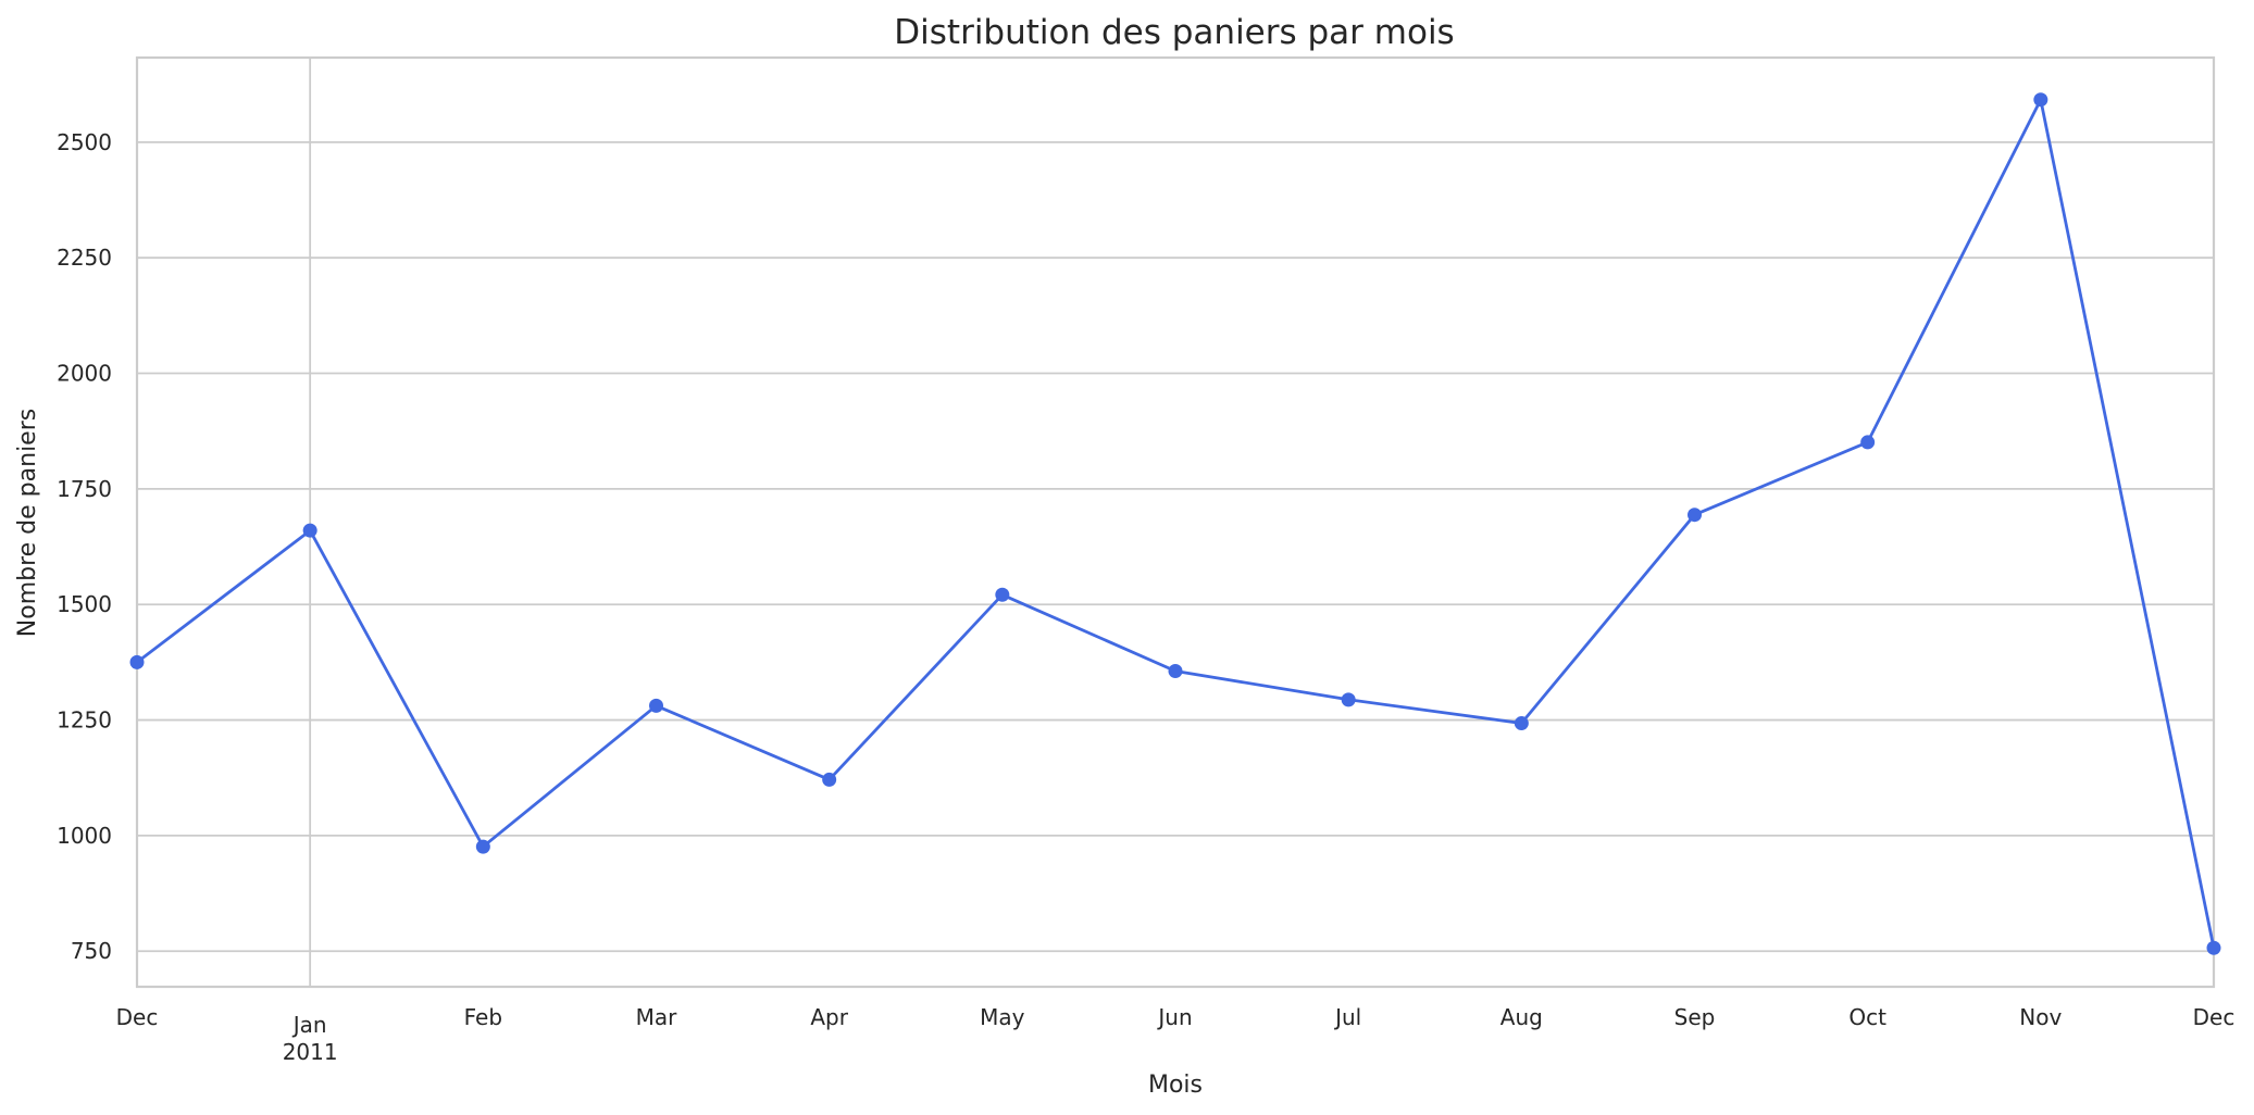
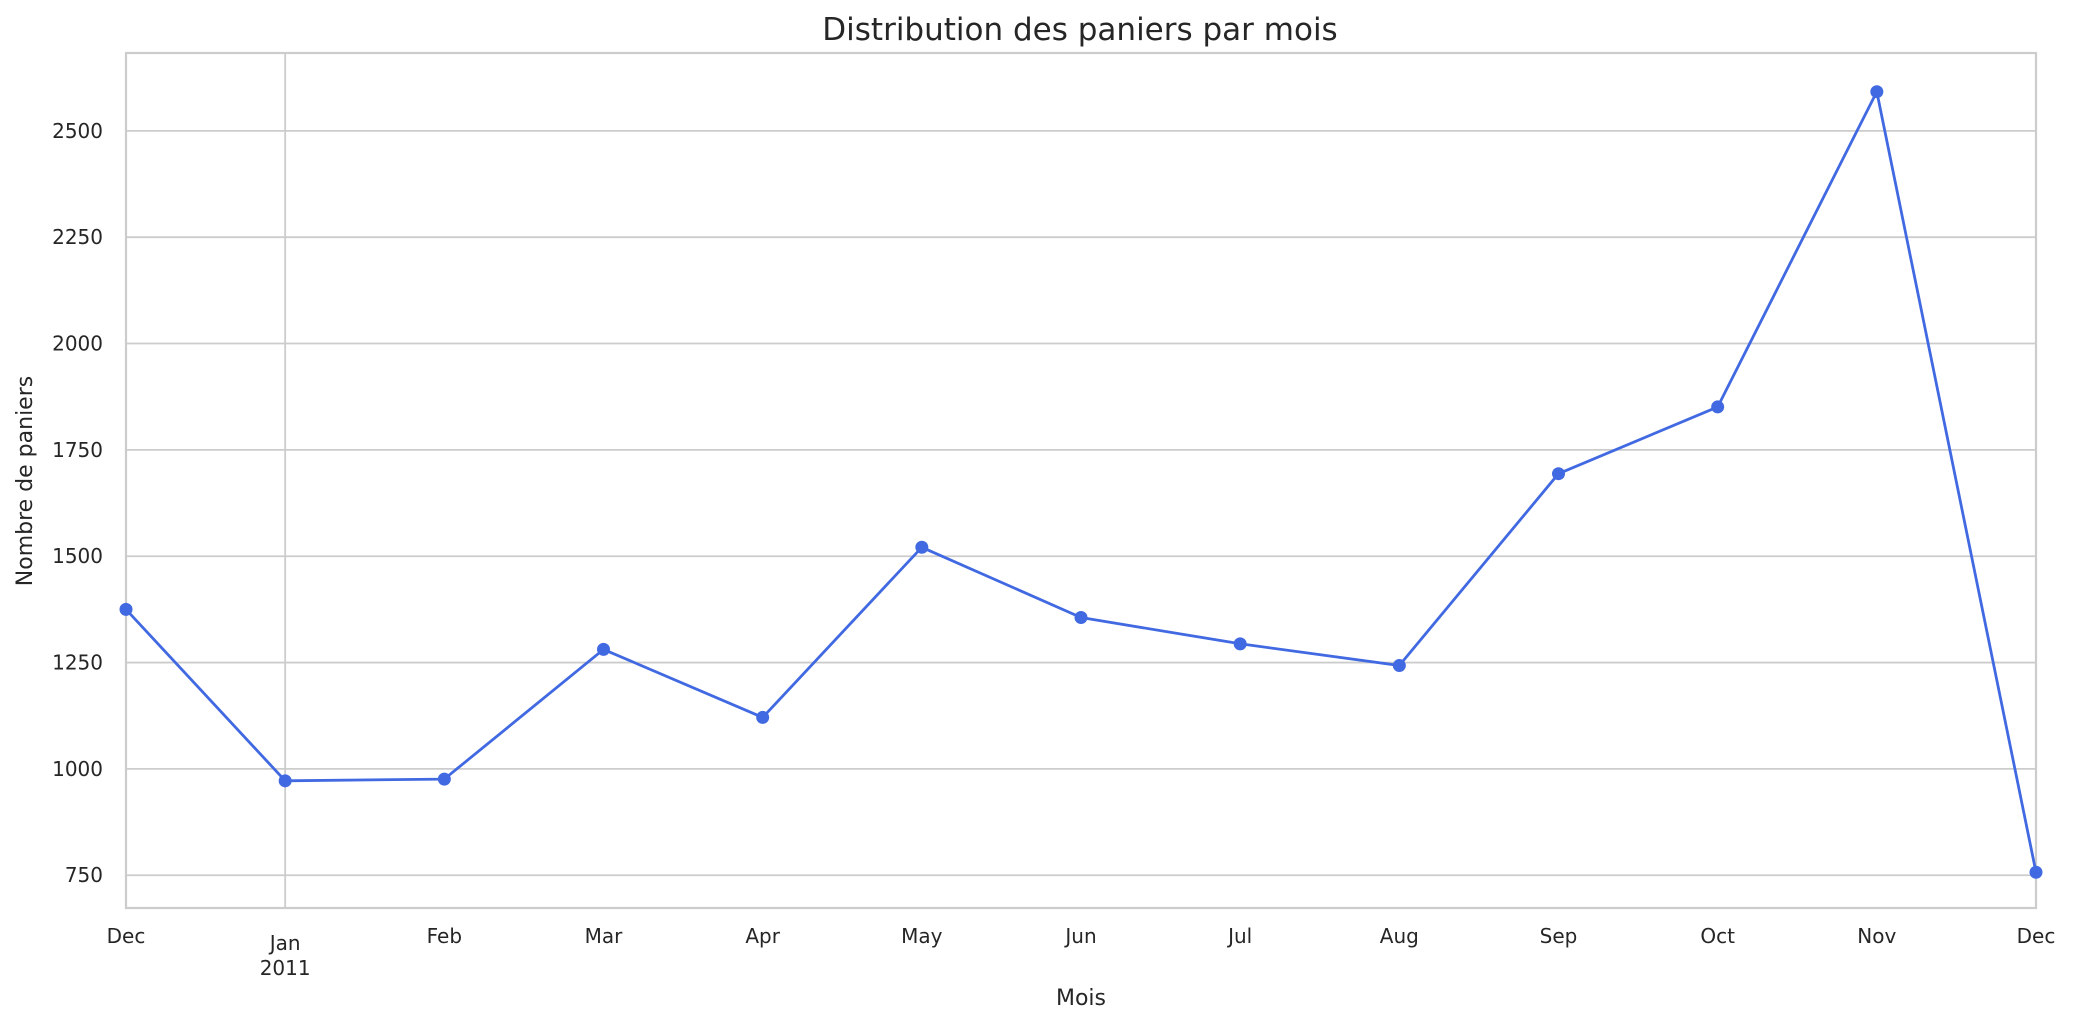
Jan 2011: 1660 -> 970
